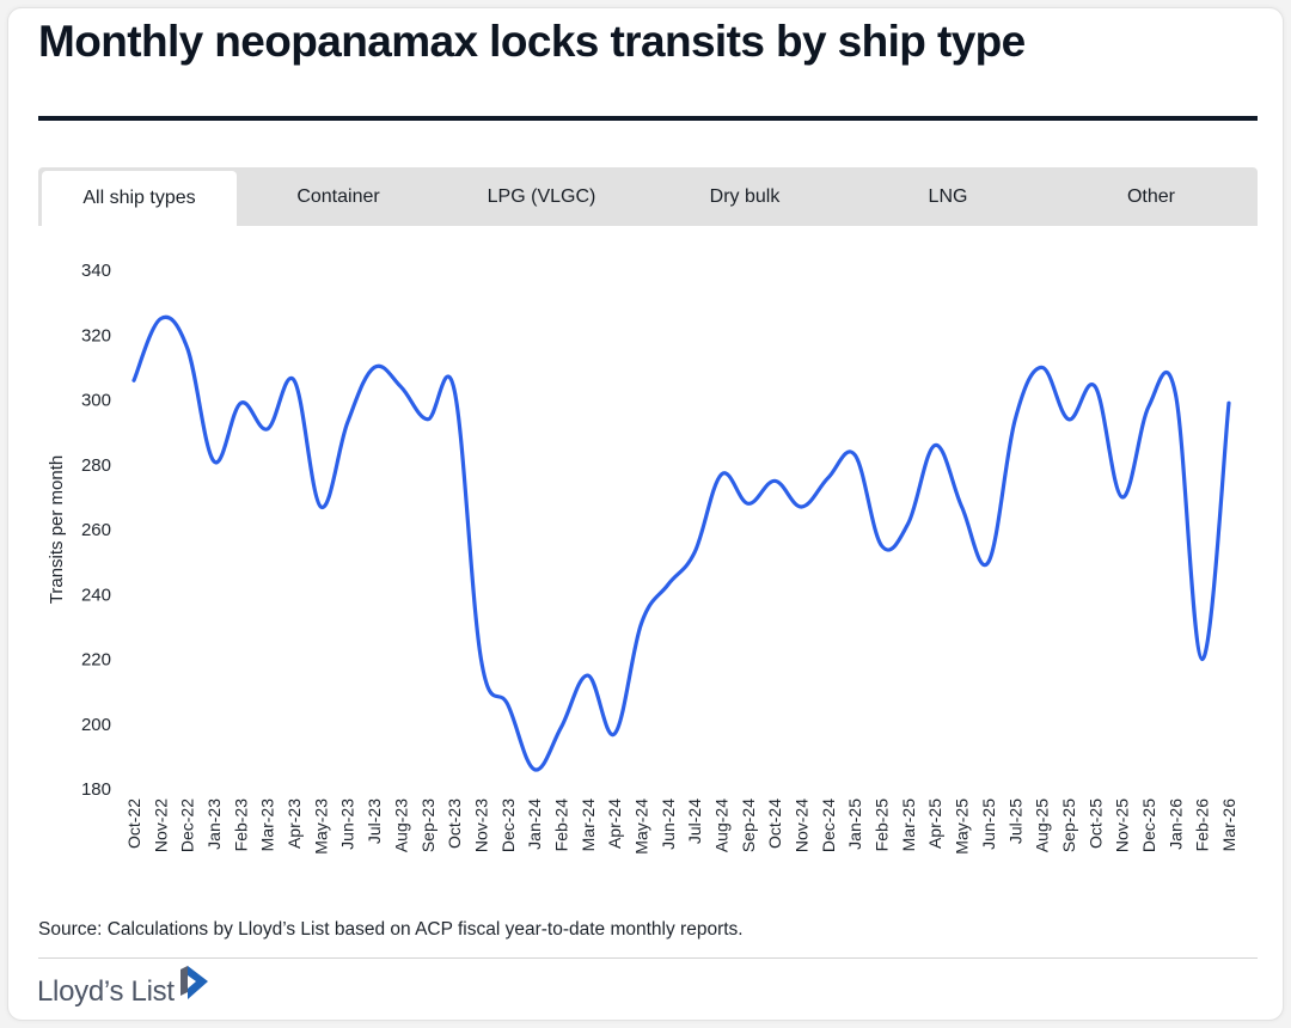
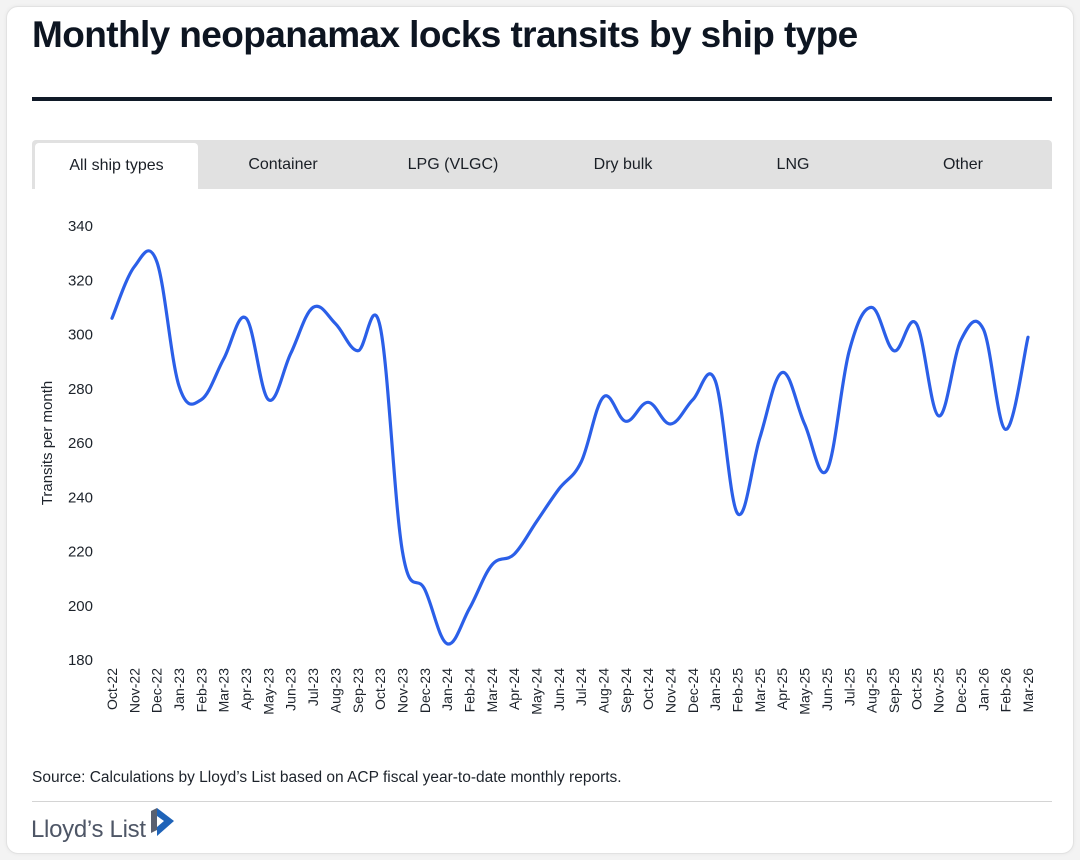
Dec-22: 316 -> 327
Feb-23: 299 -> 276
May-23: 267 -> 276
Apr-24: 197 -> 219
Feb-25: 255 -> 234
Feb-26: 220 -> 265
